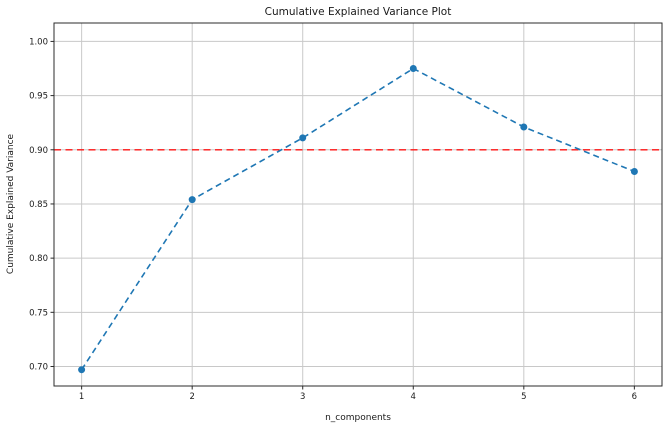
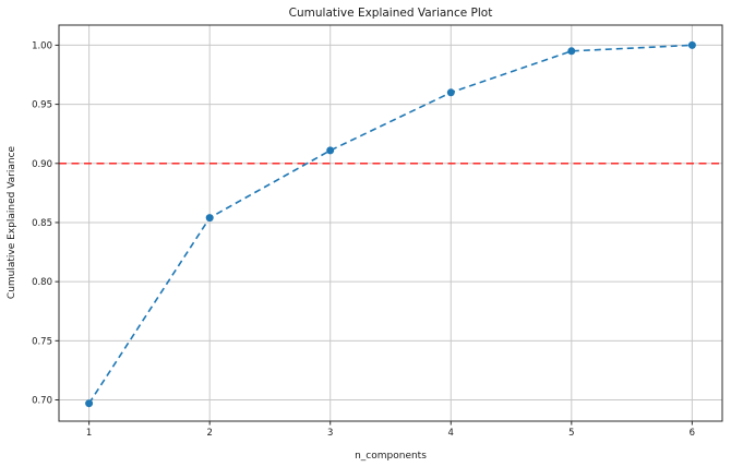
4: 0.975 -> 0.960
5: 0.921 -> 0.995
6: 0.880 -> 1.000
